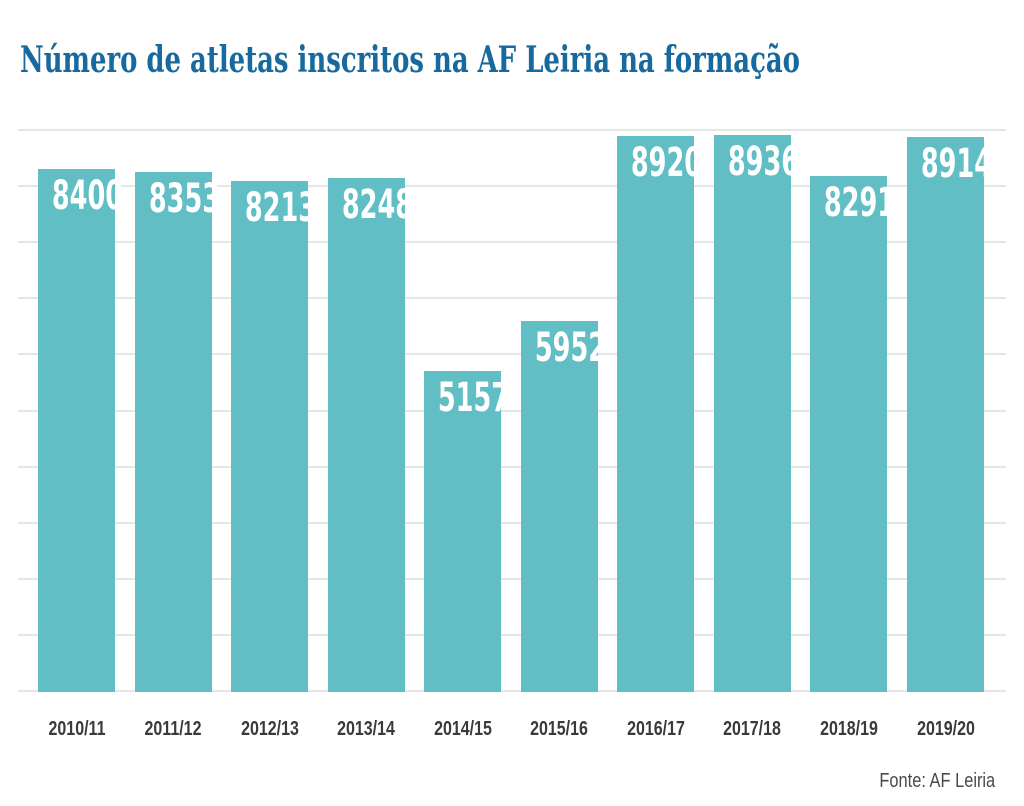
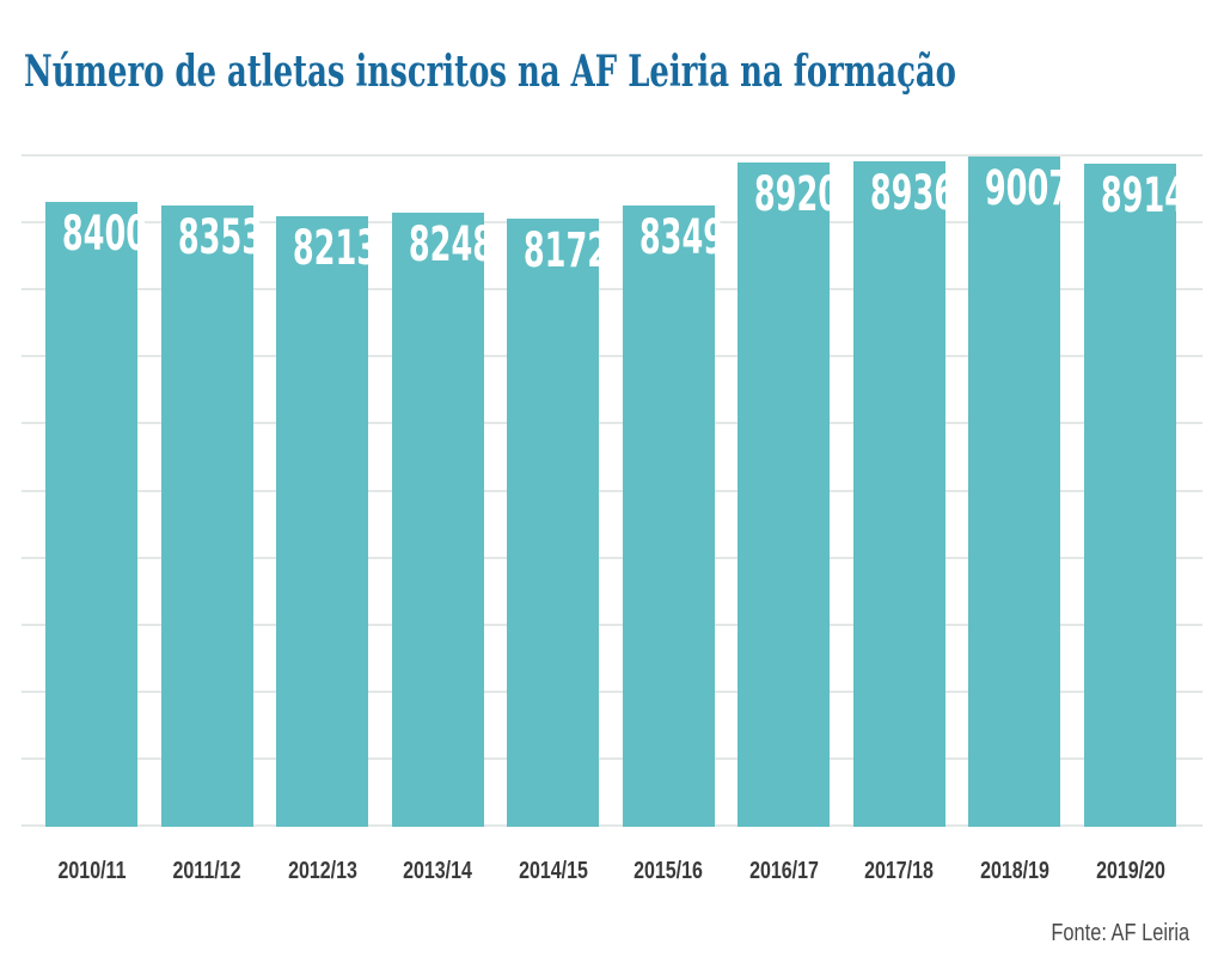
2014/15: 5157 -> 8172
2015/16: 5952 -> 8349
2018/19: 8291 -> 9007
